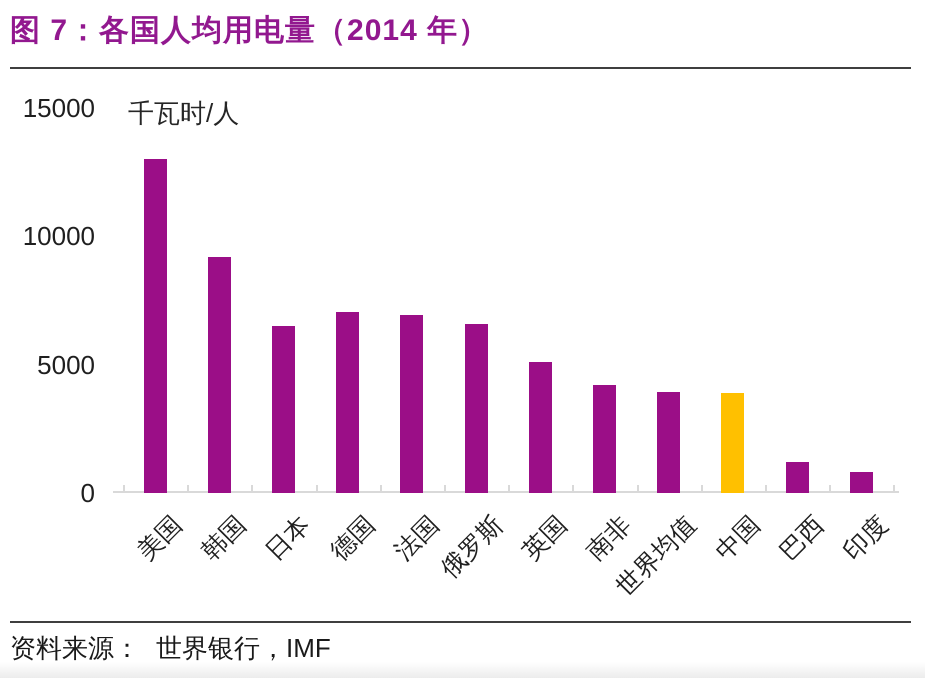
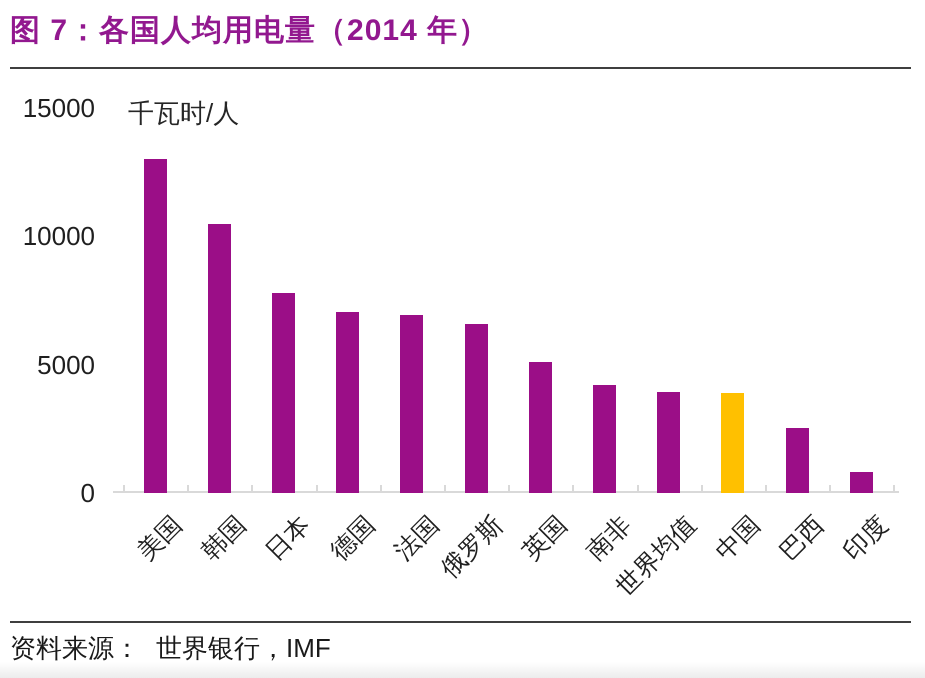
韩国: 9200 -> 10500
日本: 6500 -> 7800
巴西: 1200 -> 2600
